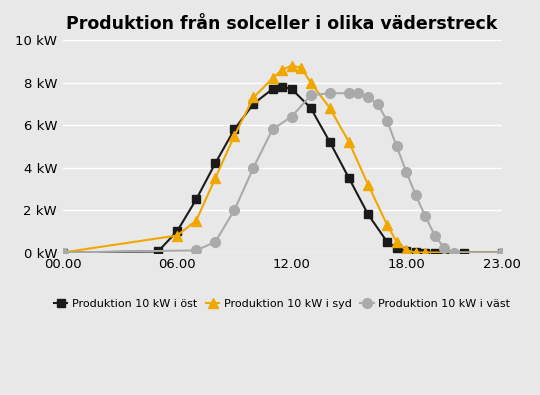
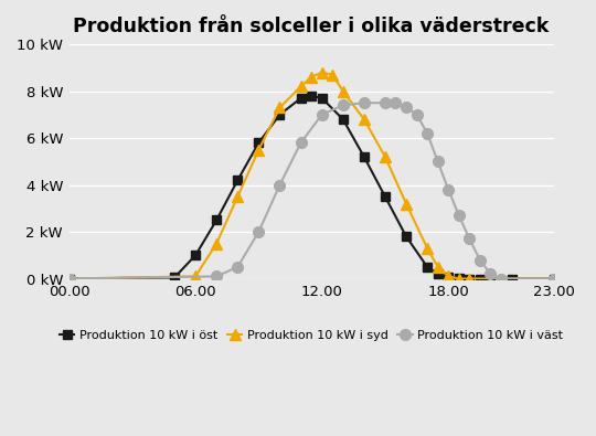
Produktion 10 kW i syd/06.00: 0.8 kW -> 0.1 kW
Produktion 10 kW i väst/12.00: 6.4 kW -> 7.0 kW
